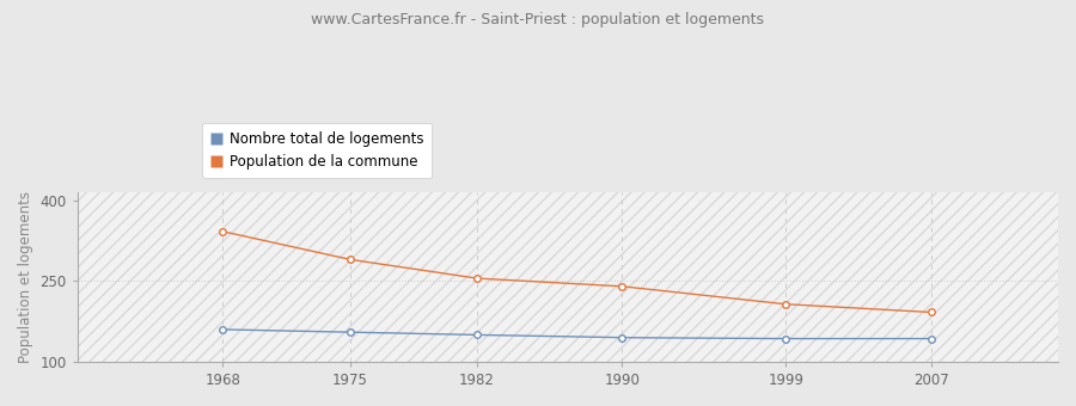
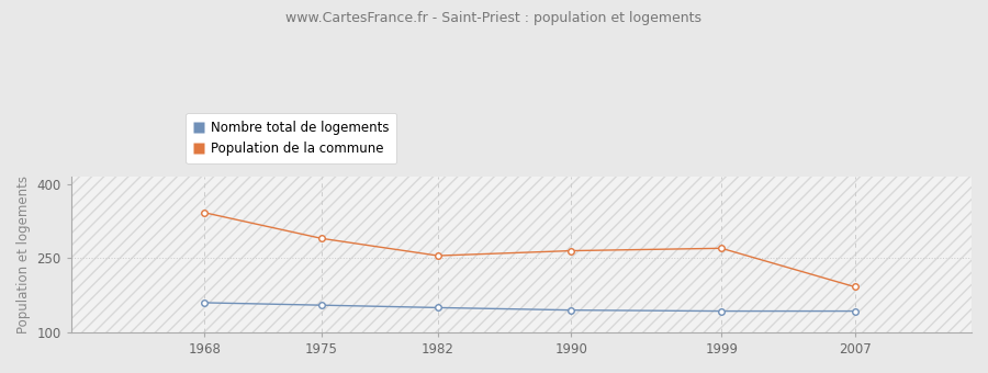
Population de la commune/1990: 240 -> 265
Population de la commune/1999: 207 -> 270
